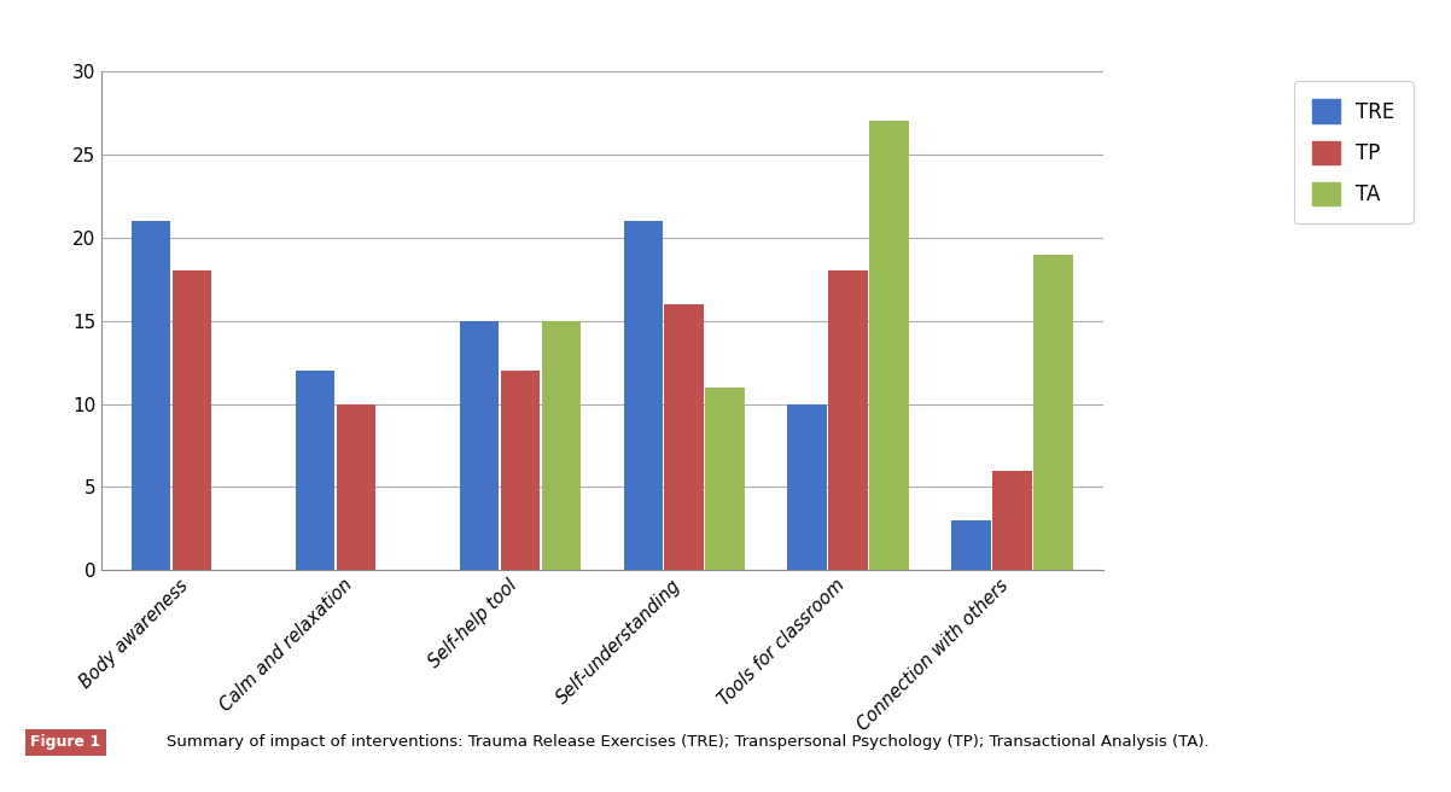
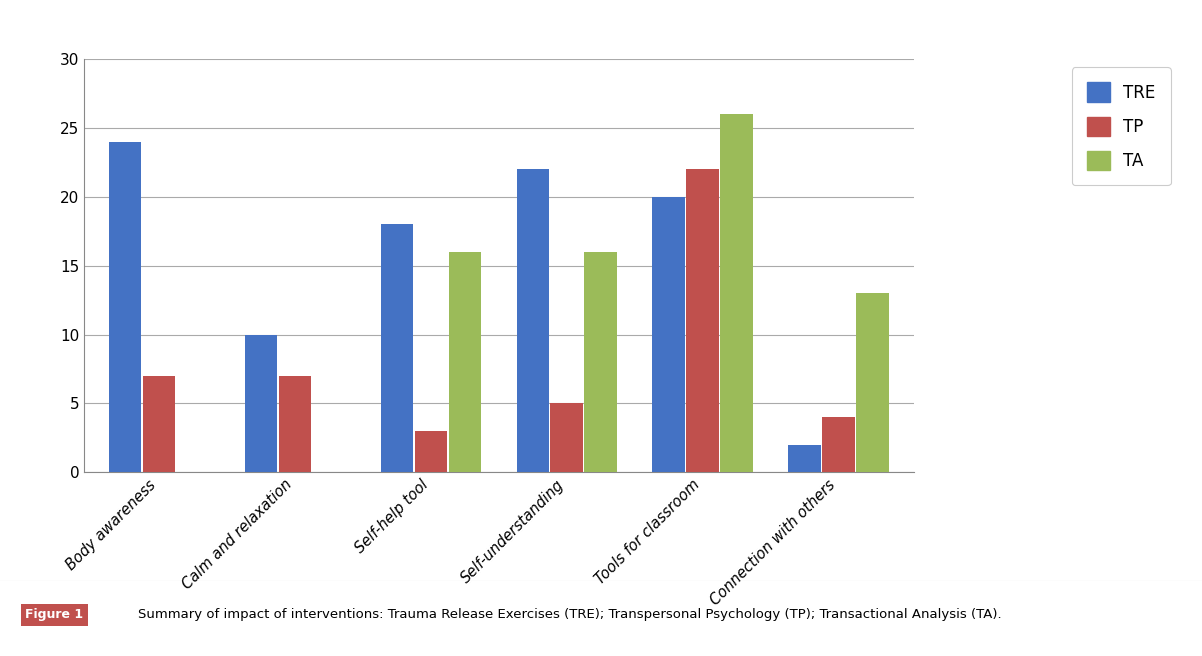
TRE/Body awareness: 21 -> 24
TP/Body awareness: 18 -> 7
TRE/Calm and relaxation: 12 -> 10
TP/Calm and relaxation: 10 -> 7
TRE/Self-help tool: 15 -> 18
TP/Self-help tool: 12 -> 3
TA/Self-help tool: 15 -> 16
TRE/Self-understanding: 21 -> 22
TP/Self-understanding: 16 -> 5
TA/Self-understanding: 11 -> 16
TRE/Tools for classroom: 10 -> 20
TP/Tools for classroom: 18 -> 22
TA/Tools for classroom: 27 -> 26
TRE/Connection with others: 3 -> 2
TP/Connection with others: 6 -> 4
TA/Connection with others: 19 -> 13
